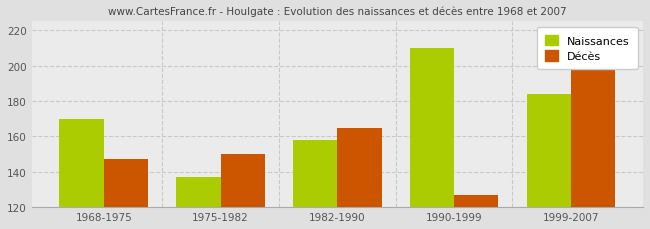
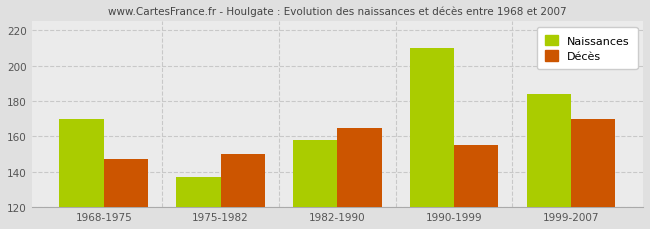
Décès/1990-1999: 127 -> 155
Décès/1999-2007: 199 -> 170
